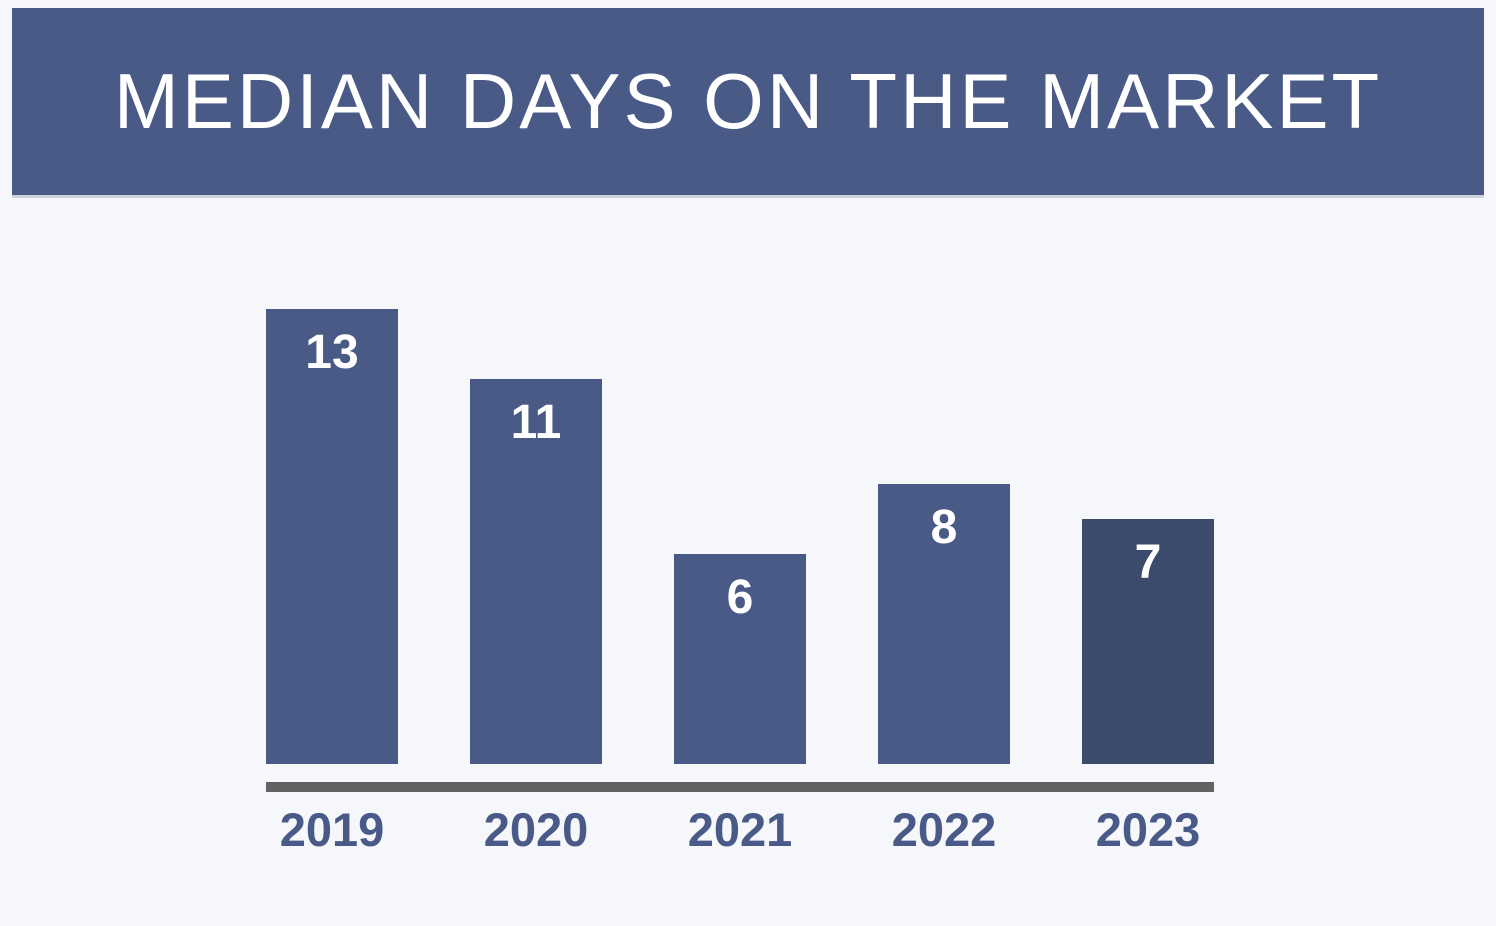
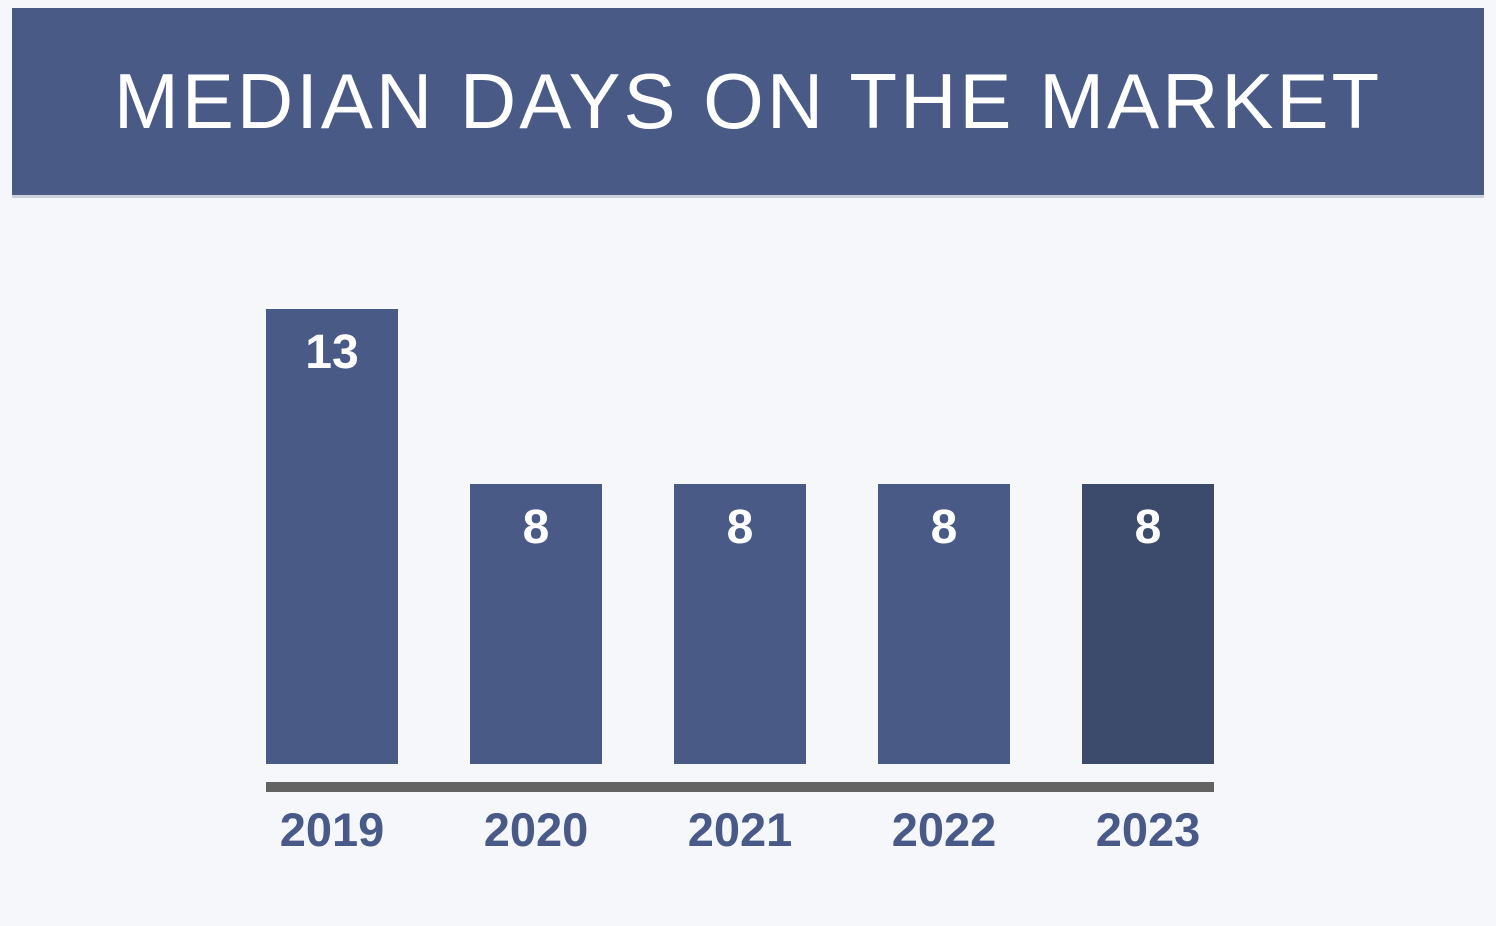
2020: 11 -> 8
2021: 6 -> 8
2023: 7 -> 8
